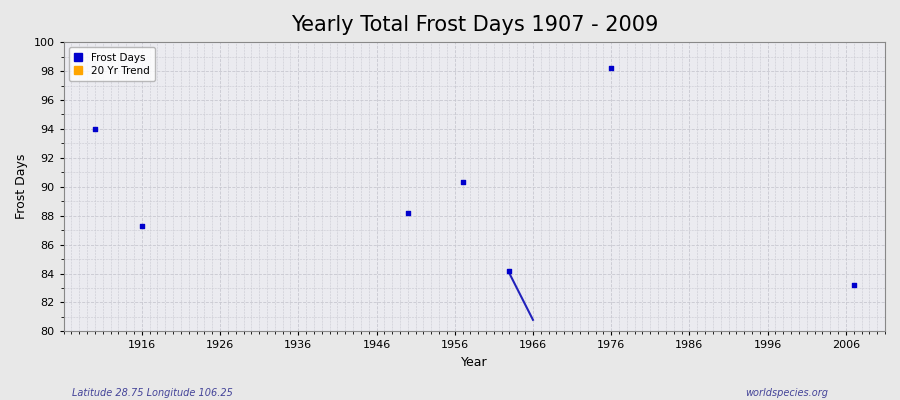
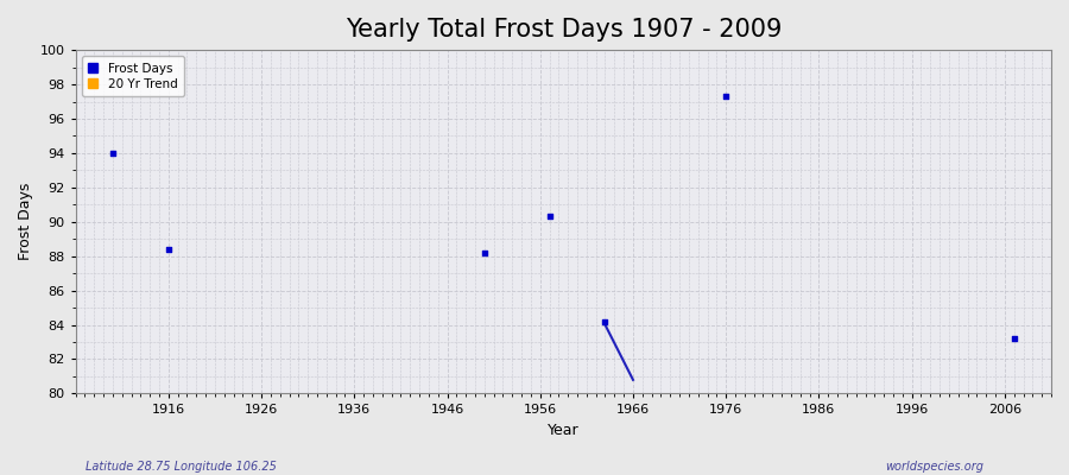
1916: 87.3 -> 88.4
1976: 98.2 -> 97.3
